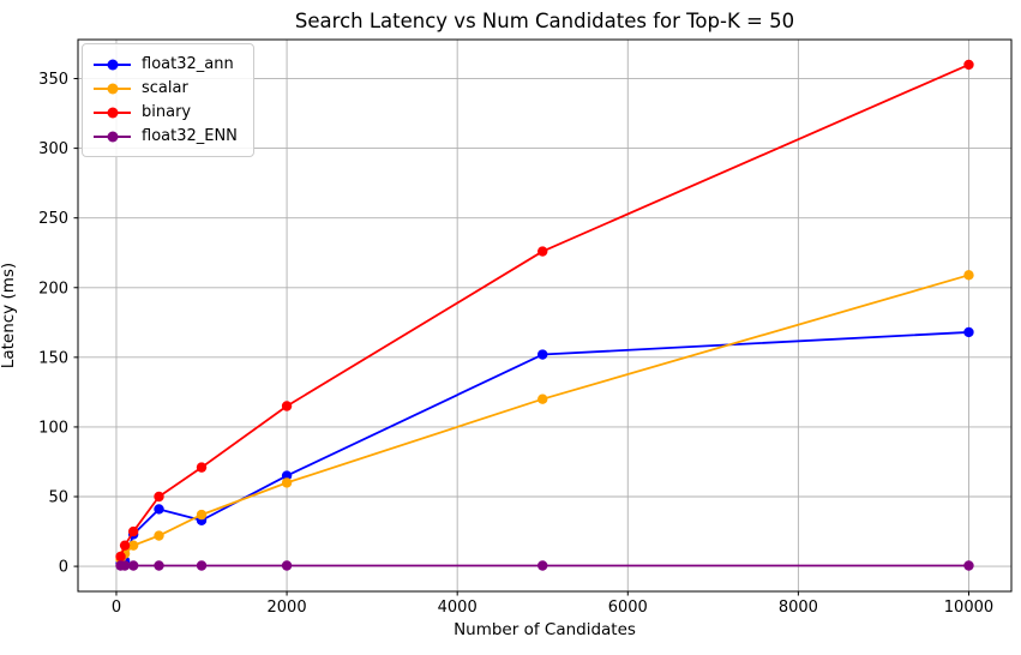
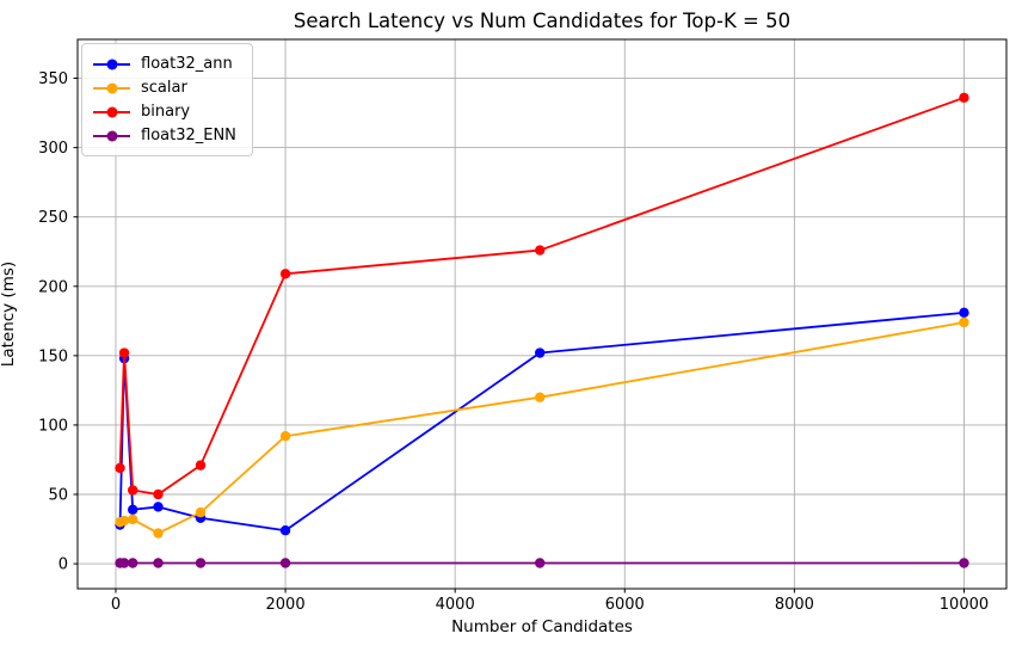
float32_ann/50: 2 -> 28
scalar/50: 5 -> 30
binary/50: 7 -> 69
float32_ann/100: 4 -> 148
scalar/100: 9 -> 31
binary/100: 15 -> 152
float32_ann/200: 23 -> 39
scalar/200: 15 -> 32
binary/200: 25 -> 53
float32_ann/2000: 65 -> 24
scalar/2000: 60 -> 92
binary/2000: 115 -> 209
float32_ann/10000: 168 -> 181
scalar/10000: 209 -> 174
binary/10000: 360 -> 336
